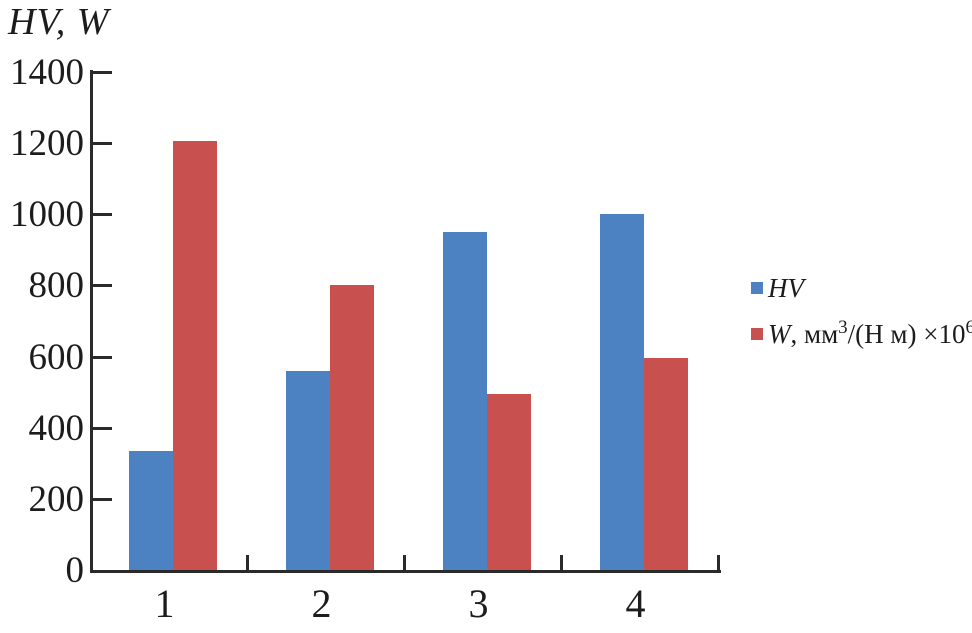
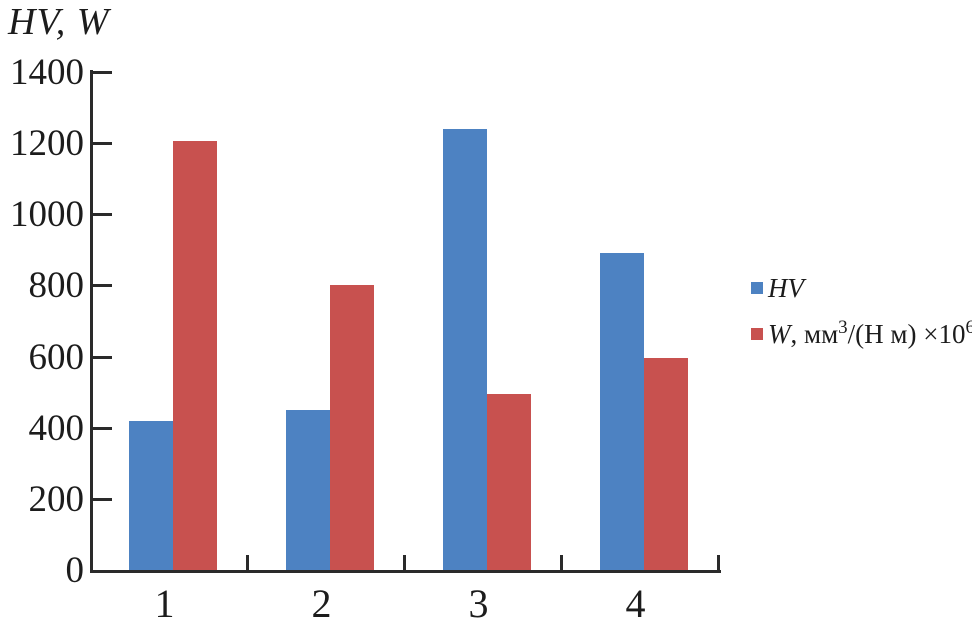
HV/1: 340 -> 420
HV/2: 560 -> 450
HV/3: 950 -> 1240
HV/4: 1000 -> 890
